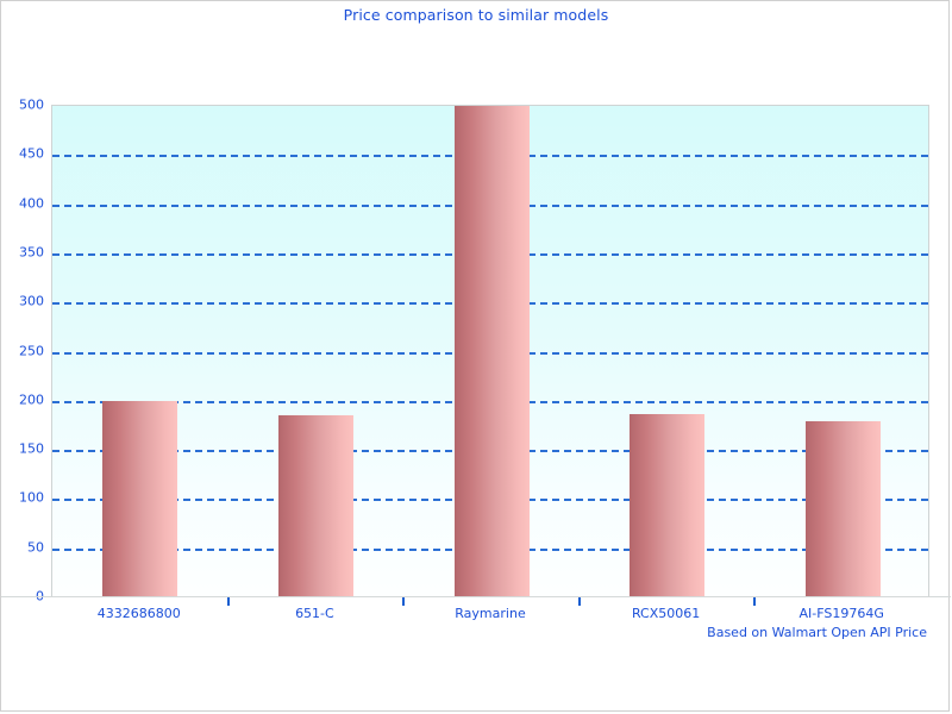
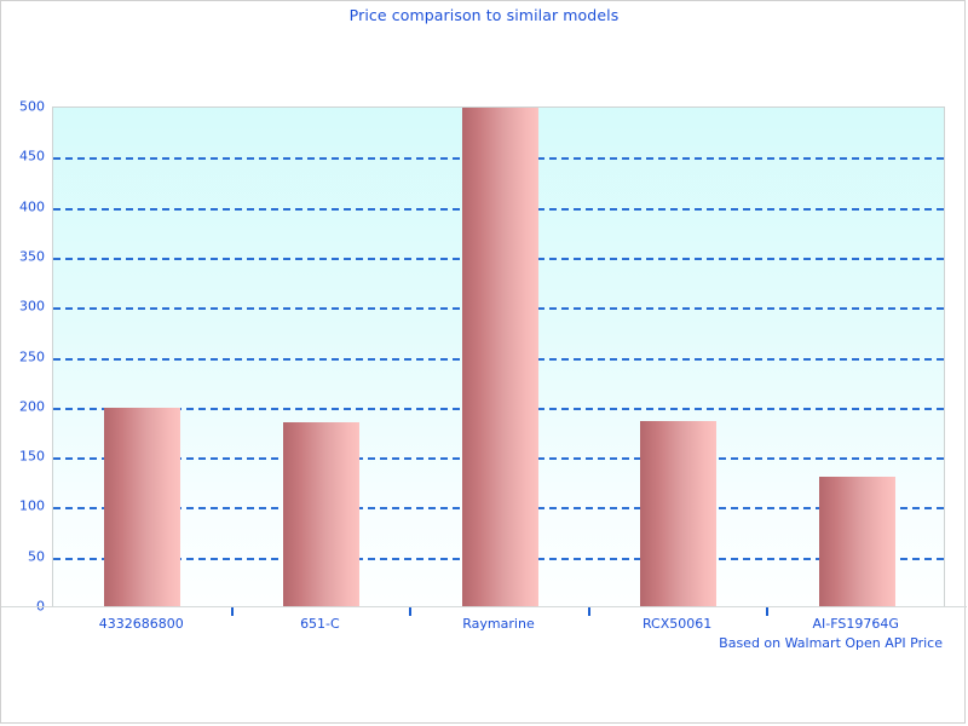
AI-FS19764G: 180 -> 130
